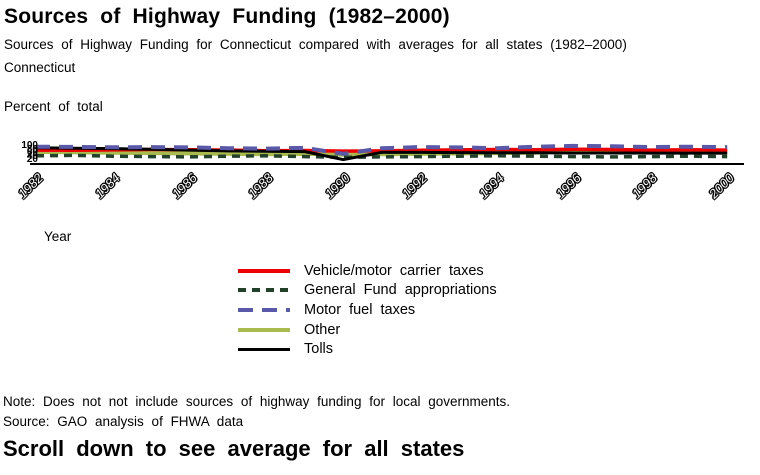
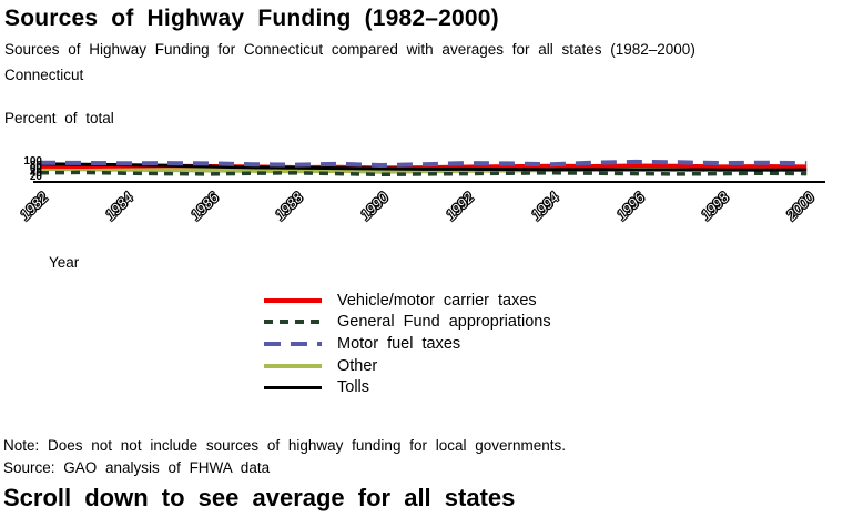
Motor fuel taxes/1990: 50 -> 80
Tolls/1990: 20 -> 60
Other/1996: 70 -> 60
